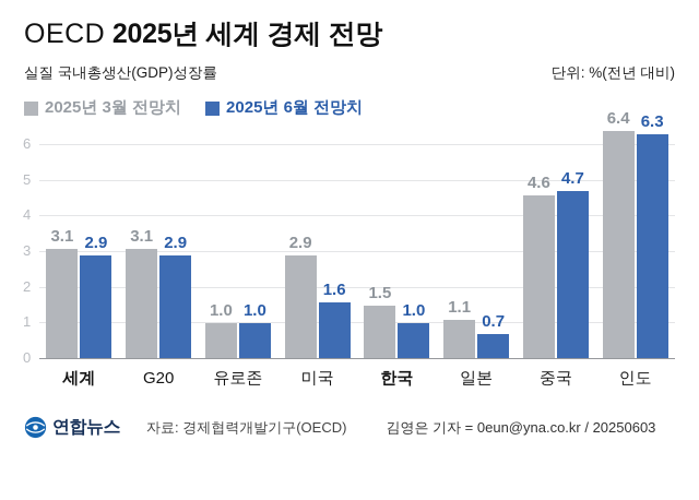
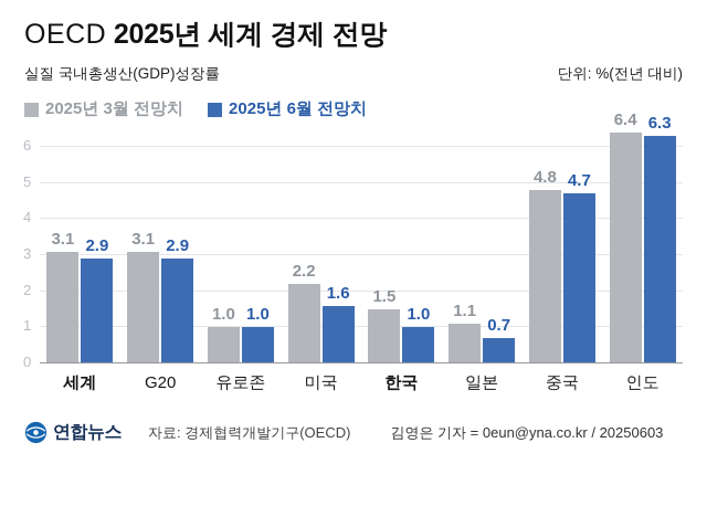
2025년 3월 전망치/미국: 2.9 -> 2.2
2025년 3월 전망치/중국: 4.6 -> 4.8
